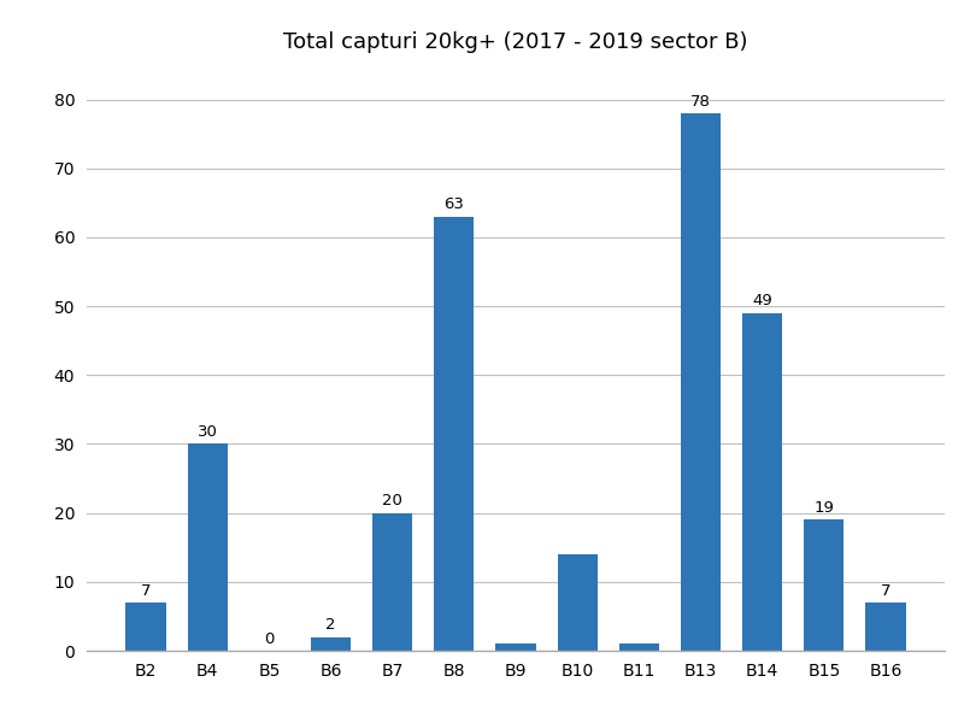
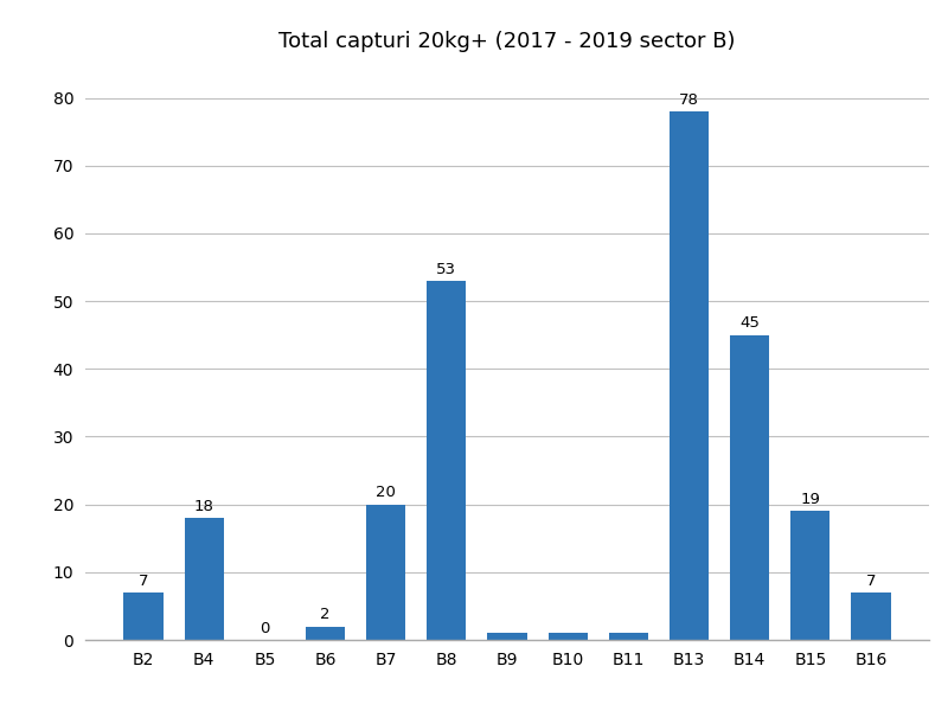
B4: 30 -> 18
B8: 63 -> 53
B10: 14 -> 1
B14: 49 -> 45
